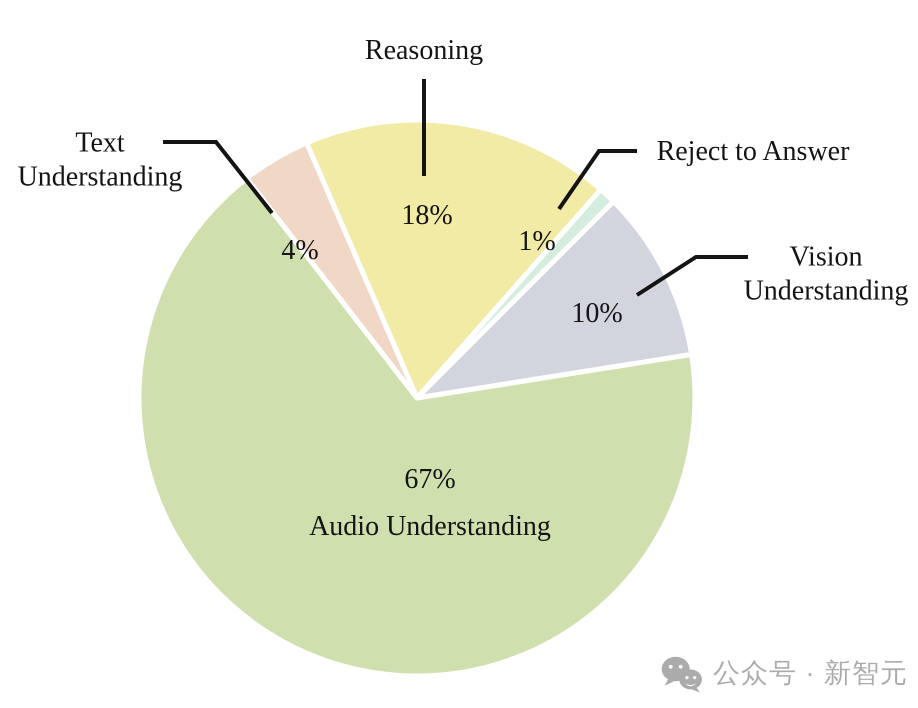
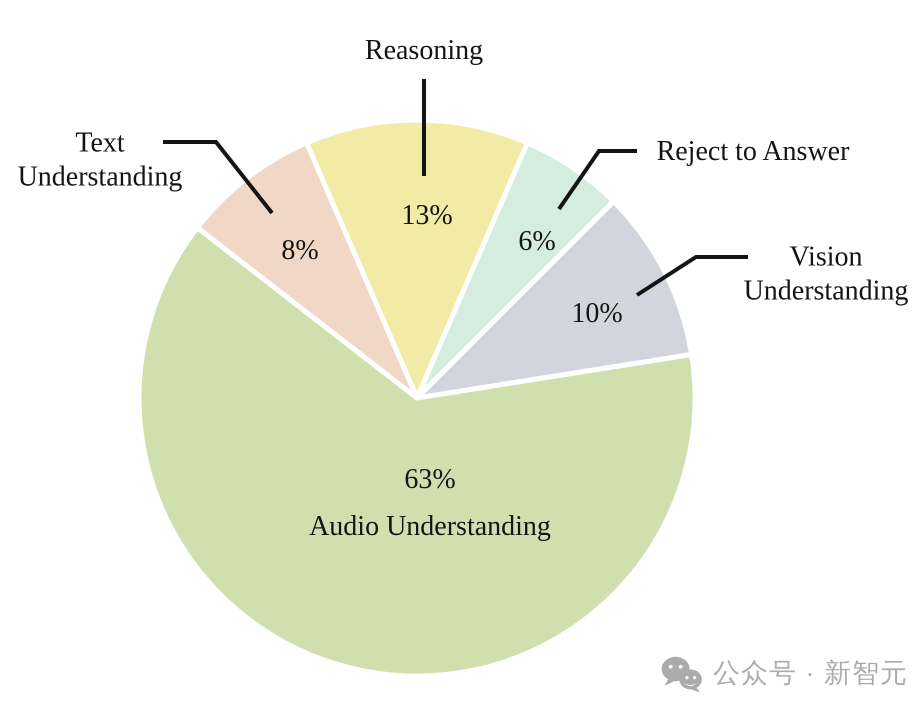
Reasoning: 18% -> 13%
Reject to Answer: 1% -> 6%
Audio Understanding: 67% -> 63%
Text Understanding: 4% -> 8%
